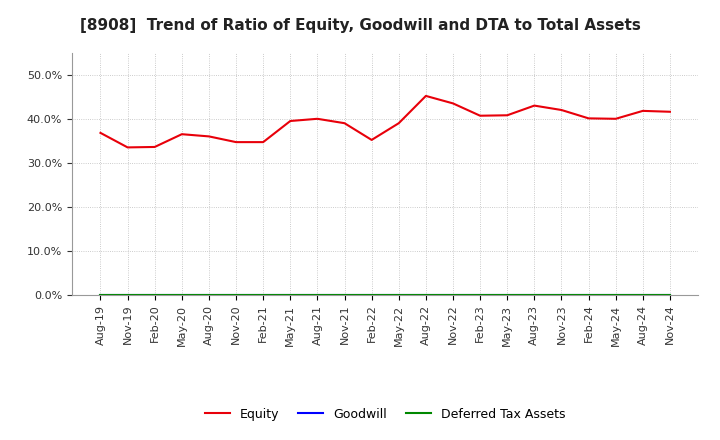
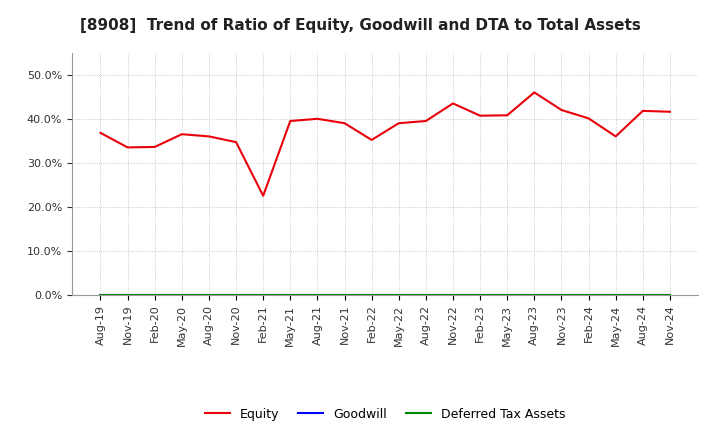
Equity/Feb-21: 34.7% -> 22.5%
Equity/Aug-22: 45.2% -> 39.5%
Equity/Aug-23: 43.0% -> 46.0%
Equity/May-24: 40.0% -> 36.0%
